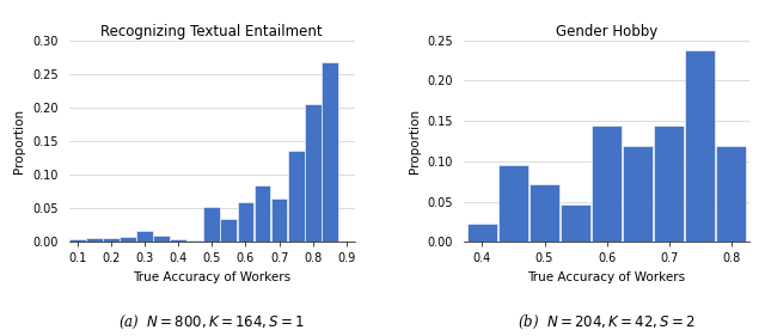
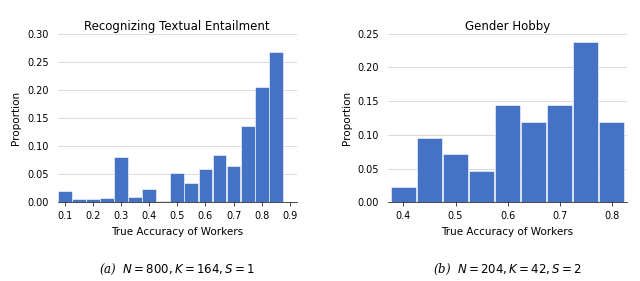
Recognizing Textual Entailment/0.1: 0.005 -> 0.020
Recognizing Textual Entailment/0.3: 0.016 -> 0.080
Recognizing Textual Entailment/0.4: 0.005 -> 0.024
